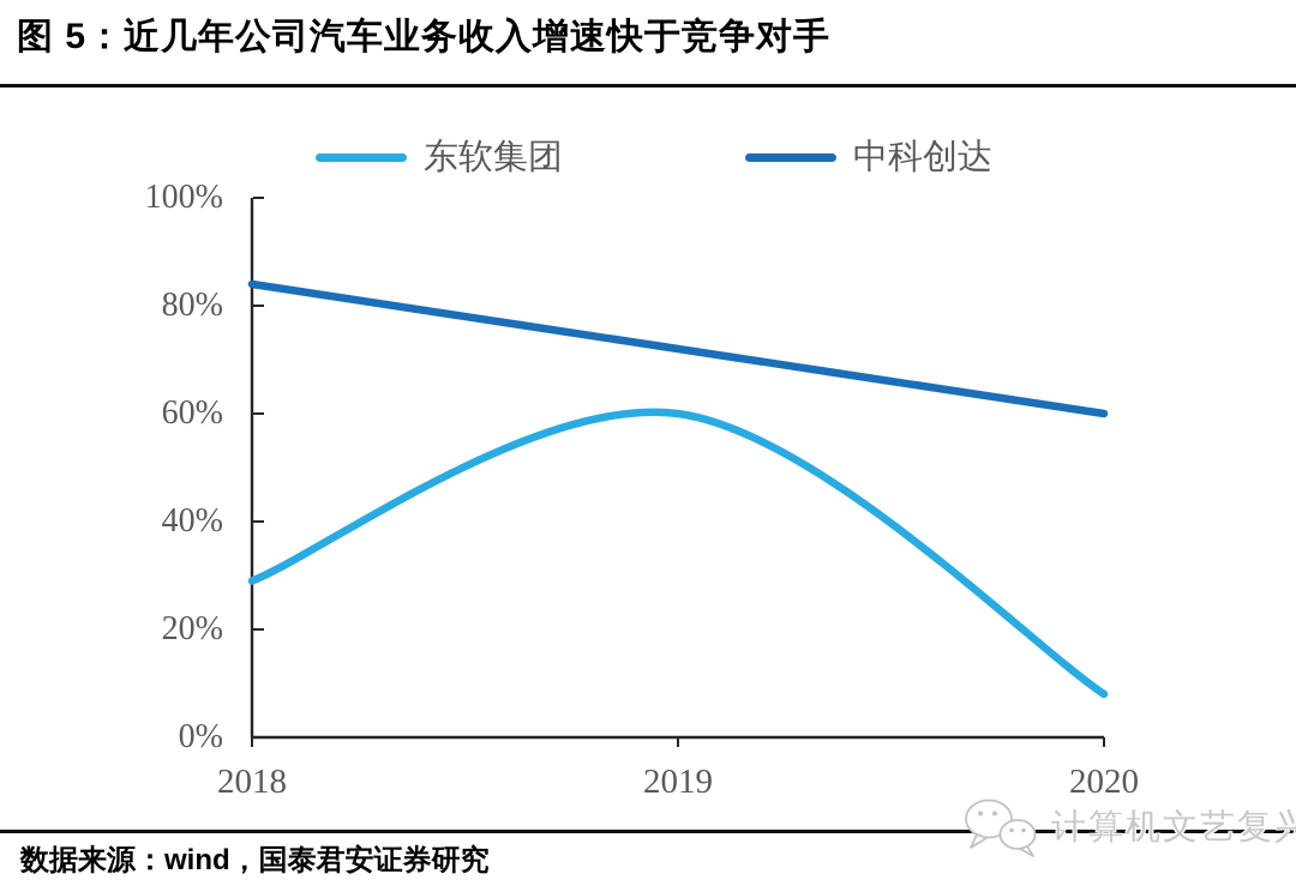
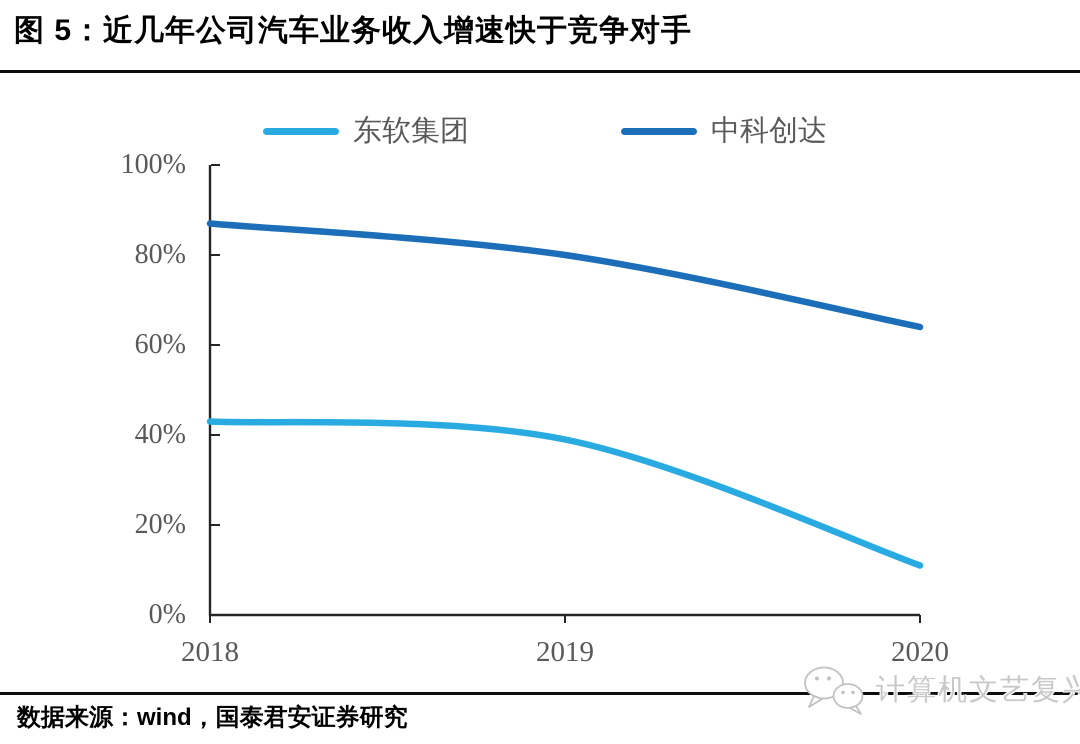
东软集团/2018: 29% -> 43%
中科创达/2018: 84% -> 87%
东软集团/2019: 60% -> 39%
中科创达/2019: 72% -> 80%
东软集团/2020: 8% -> 11%
中科创达/2020: 60% -> 64%
